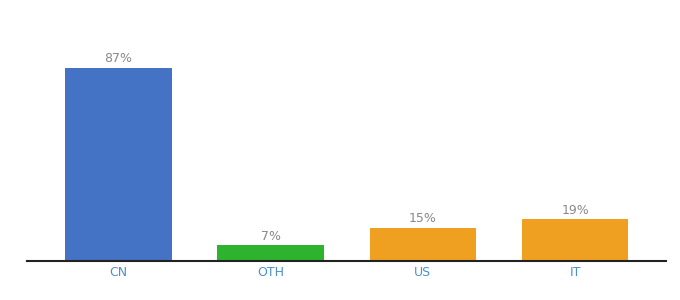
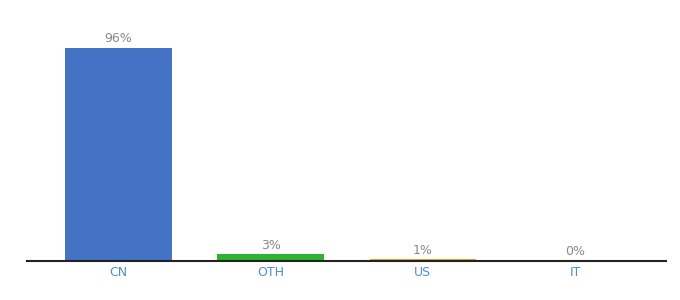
CN: 87% -> 96%
OTH: 7% -> 3%
US: 15% -> 1%
IT: 19% -> 0%
